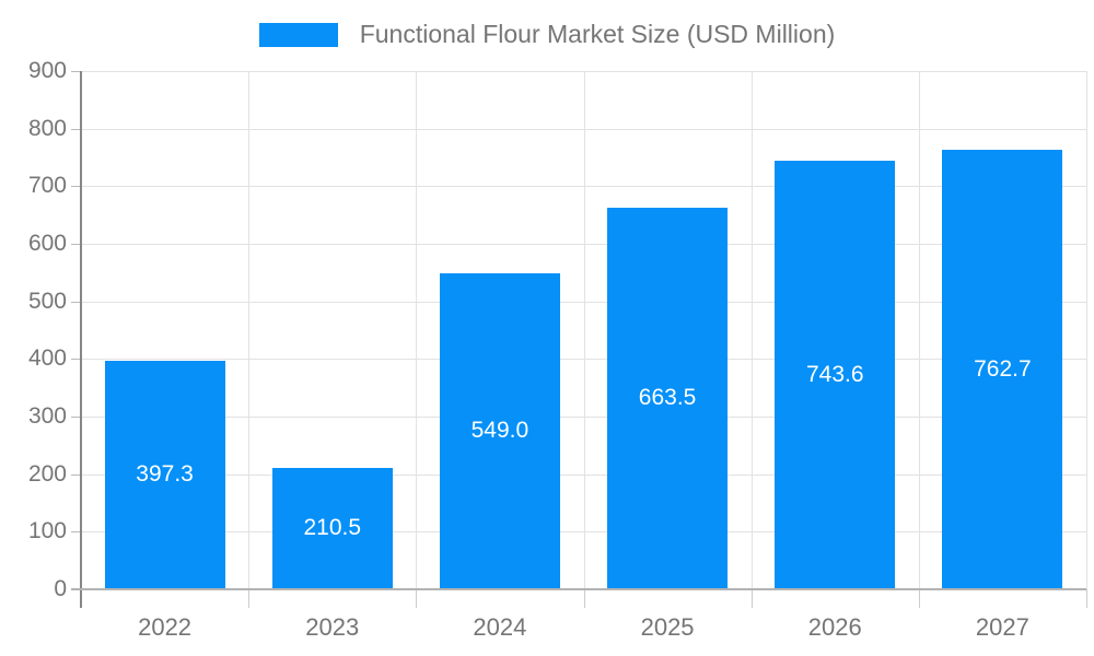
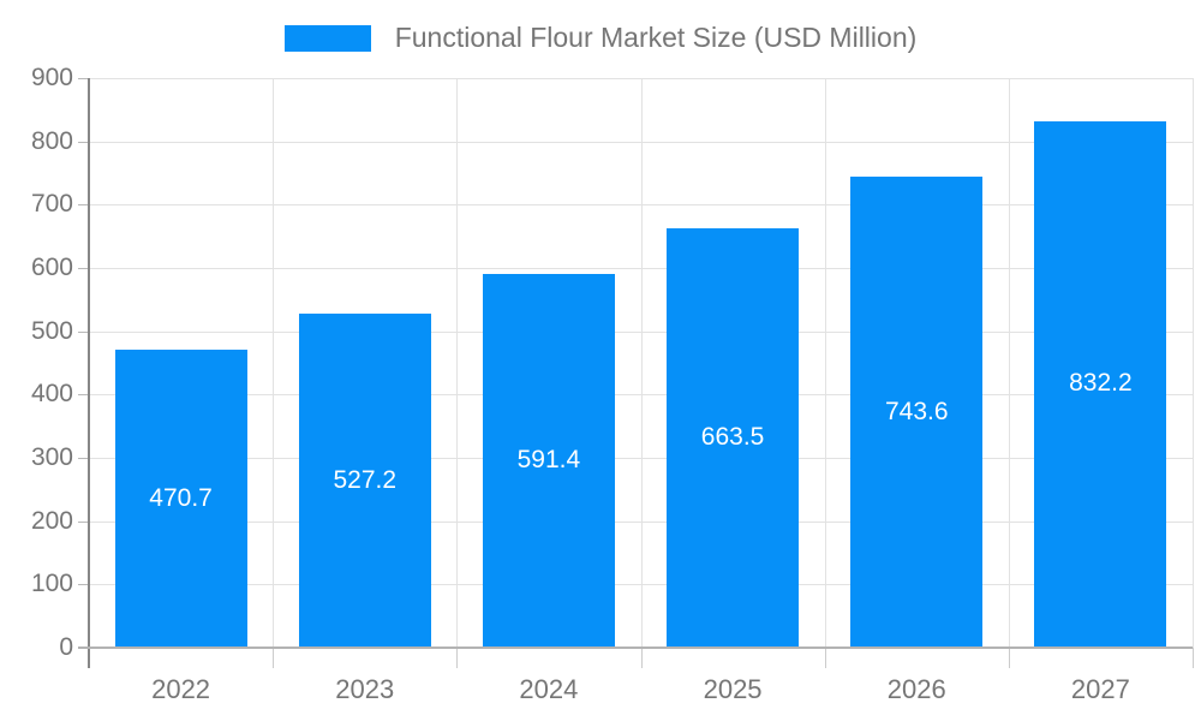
2022: 397.3 -> 470.7
2023: 210.5 -> 527.2
2024: 549.0 -> 591.4
2027: 762.7 -> 832.2
